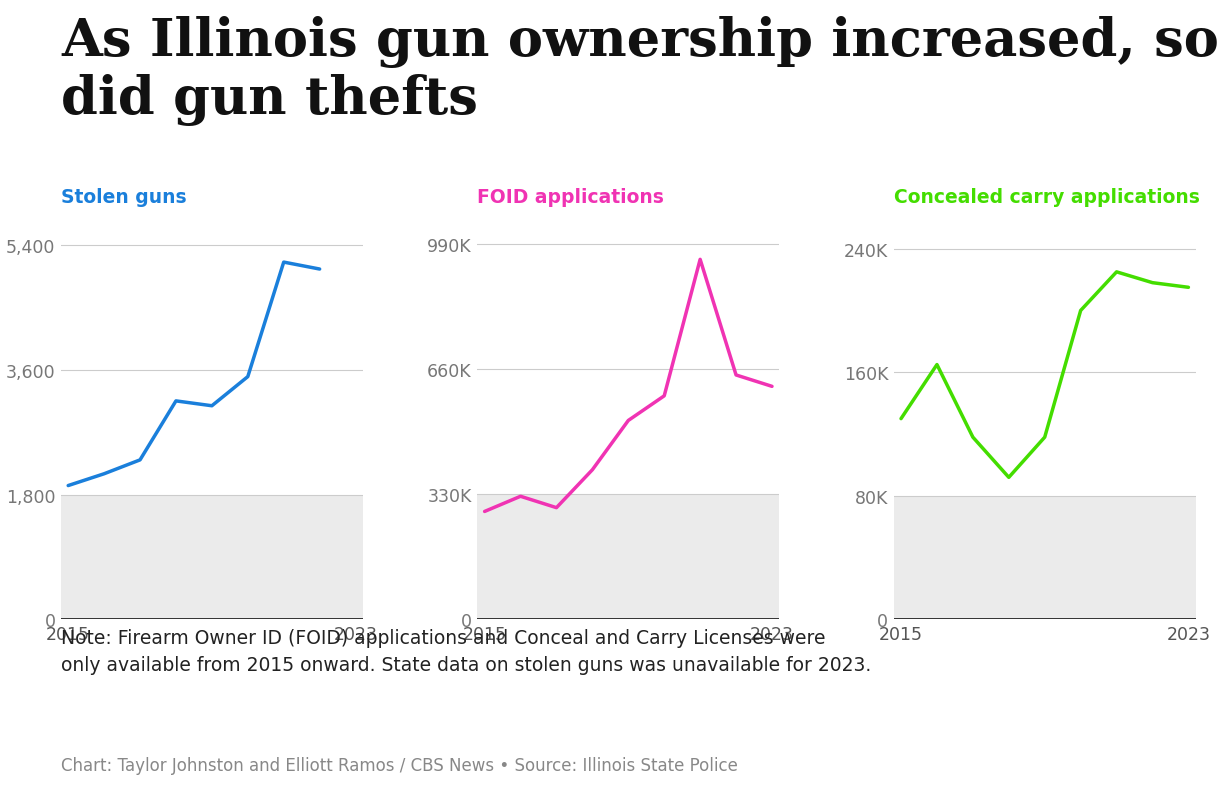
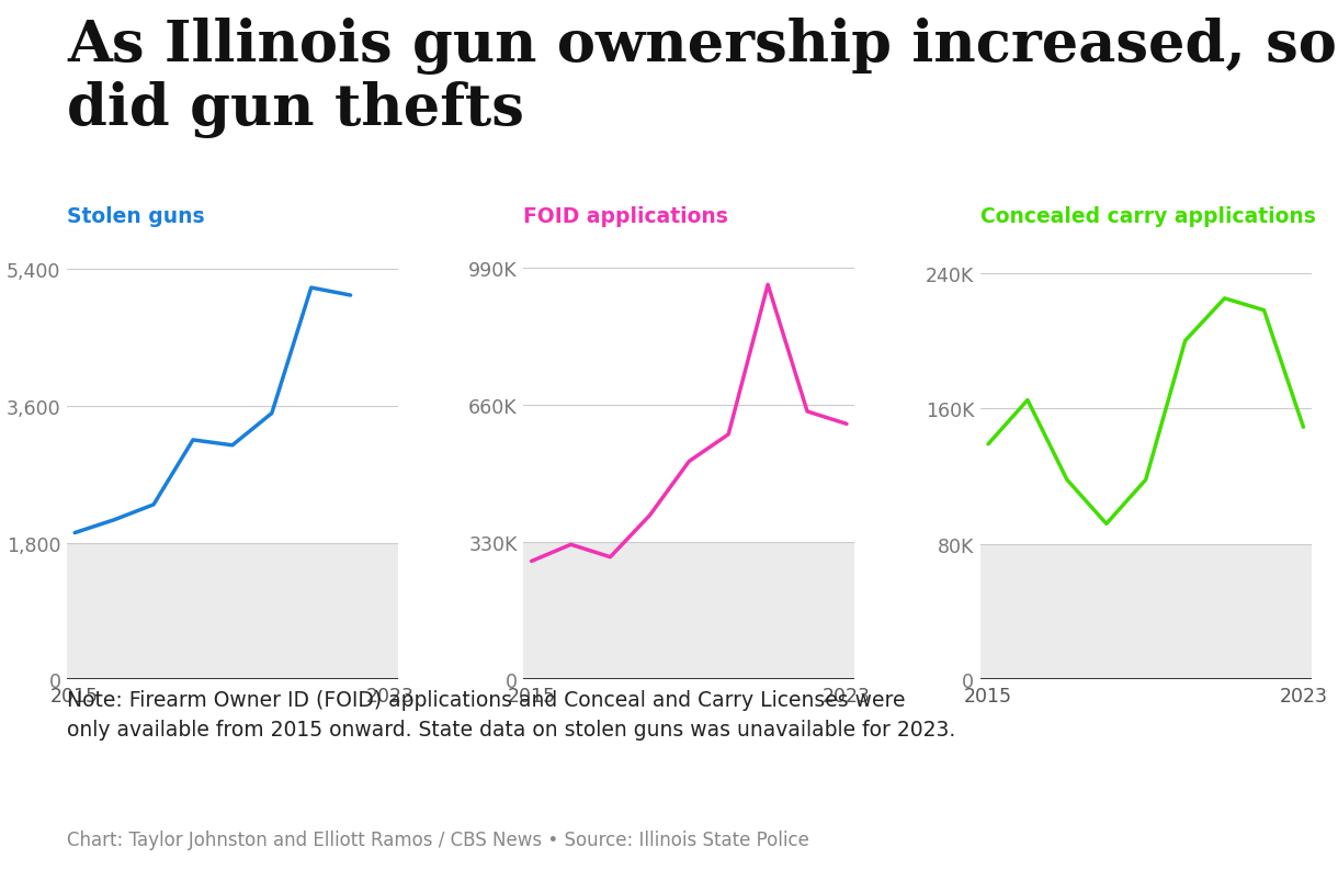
Concealed carry applications/2015: 130K -> 139K
Concealed carry applications/2023: 215K -> 149K
